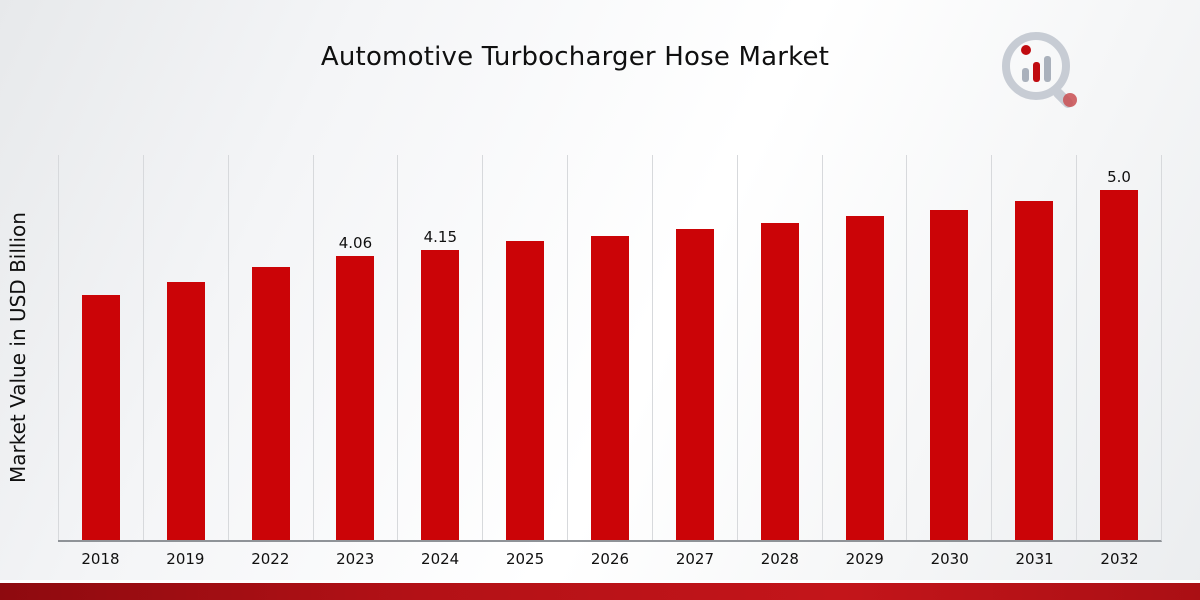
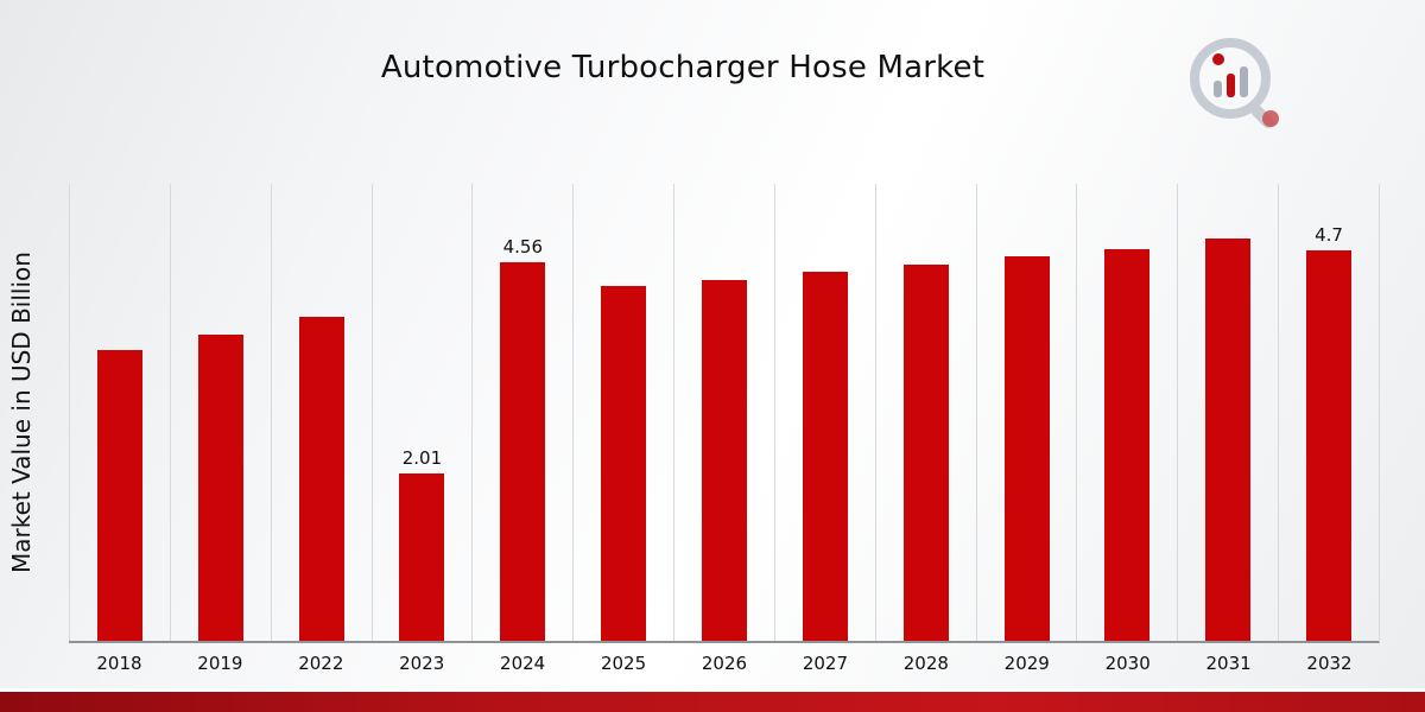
2023: 4.06 -> 2.01
2024: 4.15 -> 4.56
2032: 5.0 -> 4.7
